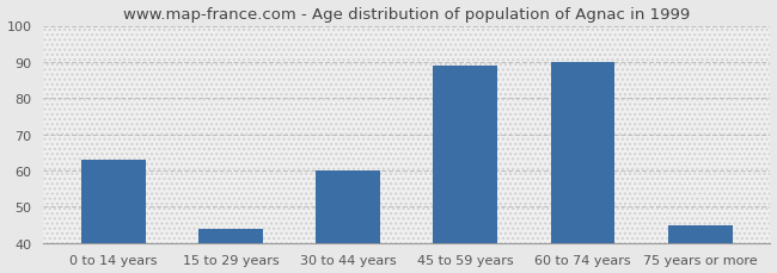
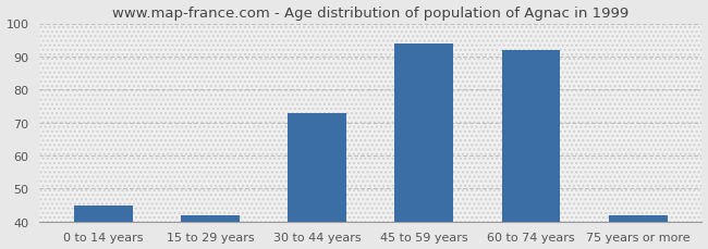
0 to 14 years: 63 -> 45
15 to 29 years: 44 -> 42
30 to 44 years: 60 -> 73
45 to 59 years: 89 -> 94
60 to 74 years: 90 -> 92
75 years or more: 45 -> 42
